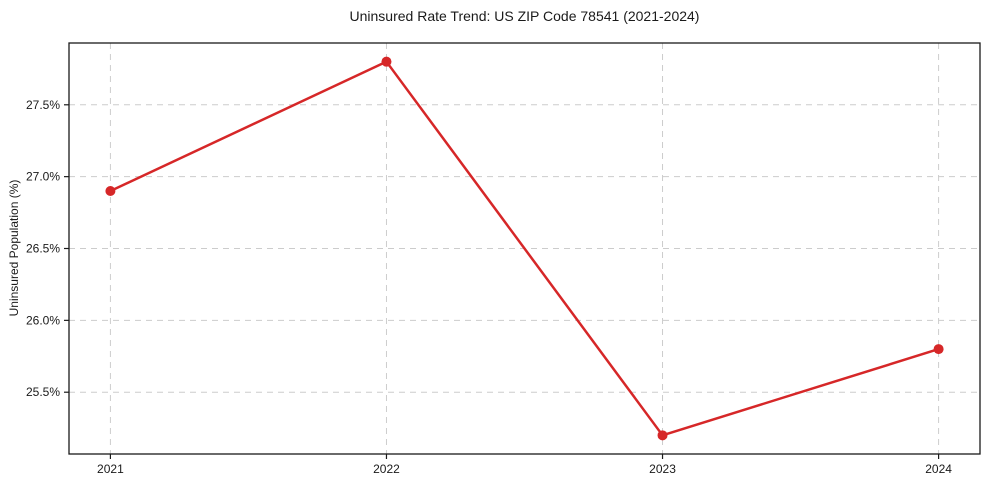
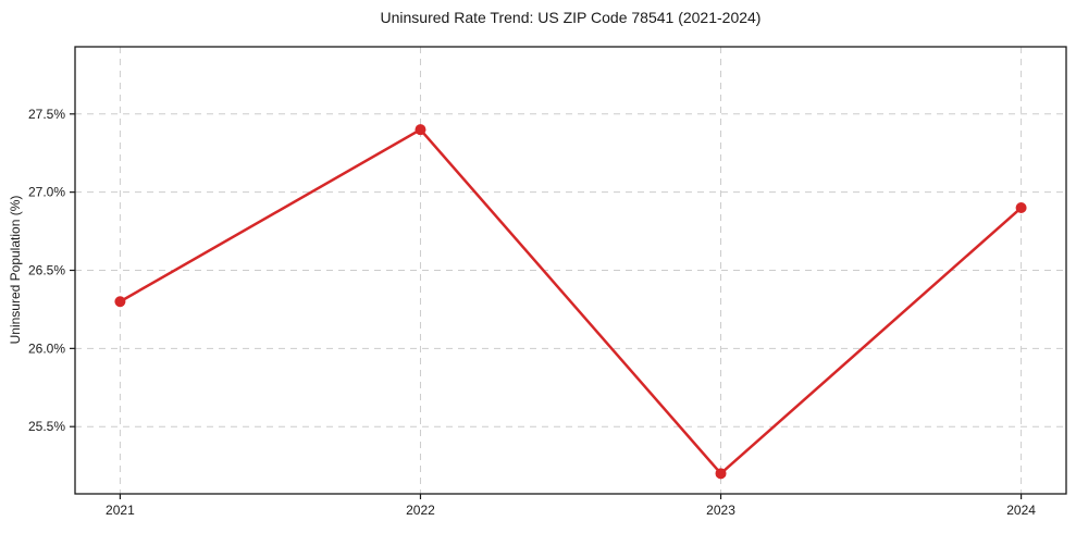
2021: 26.9% -> 26.3%
2022: 27.8% -> 27.4%
2024: 25.8% -> 26.9%
